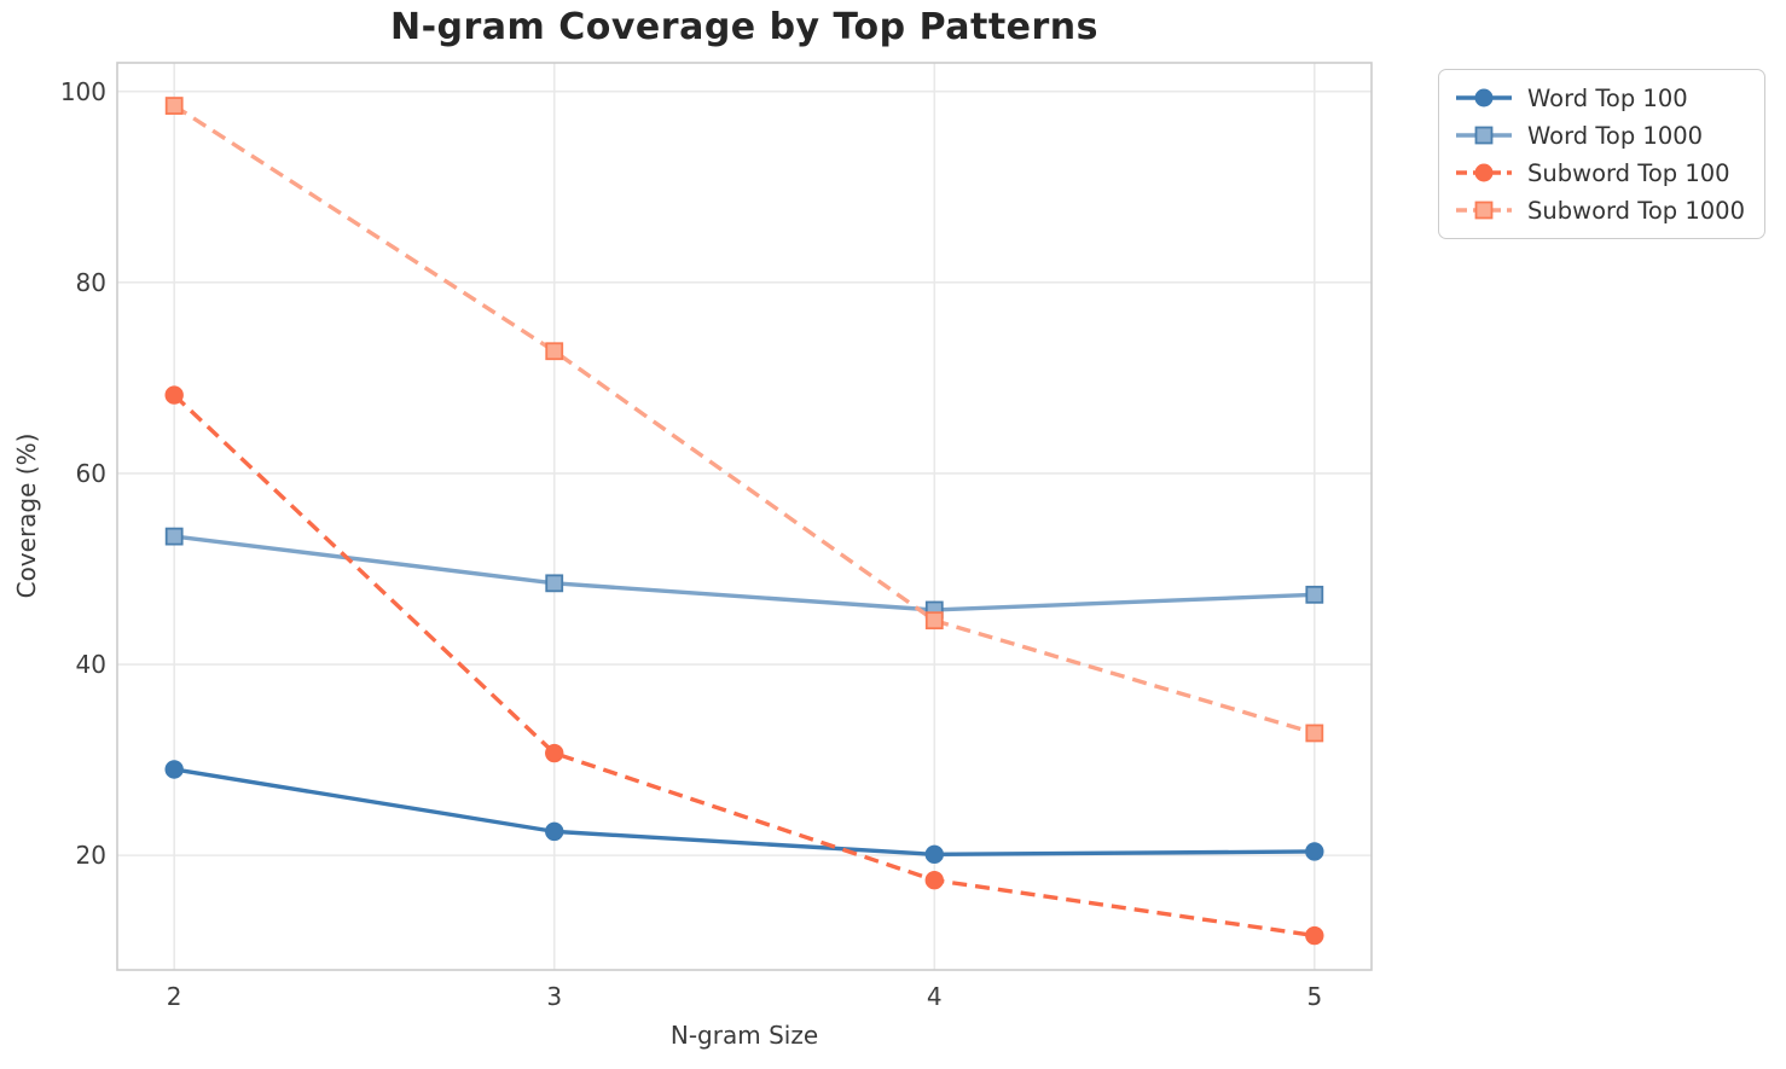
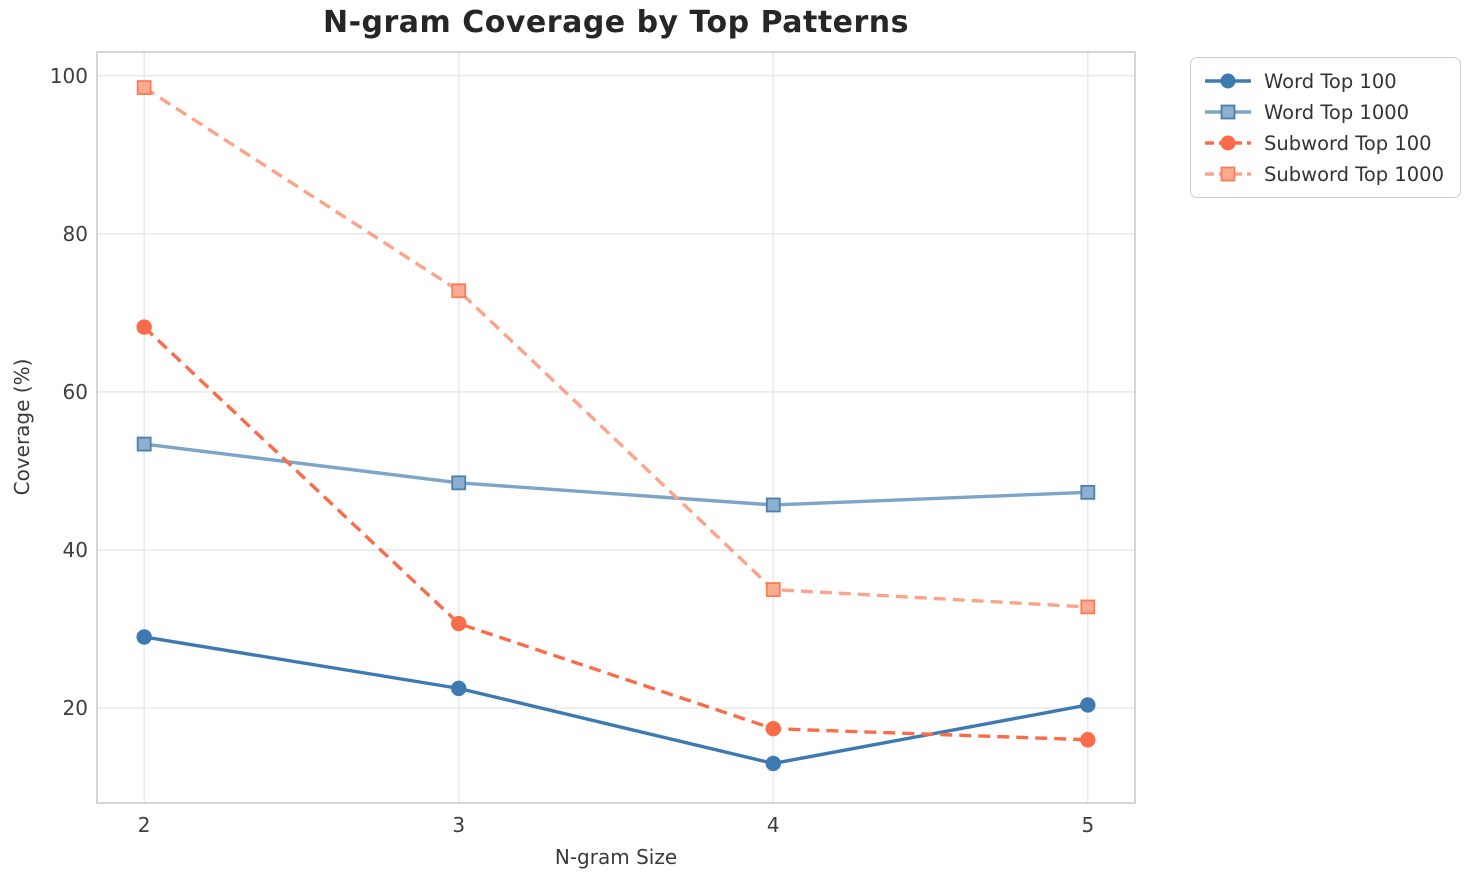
Word Top 100/4: 20 -> 13
Subword Top 1000/4: 45 -> 35
Subword Top 100/5: 12 -> 16
